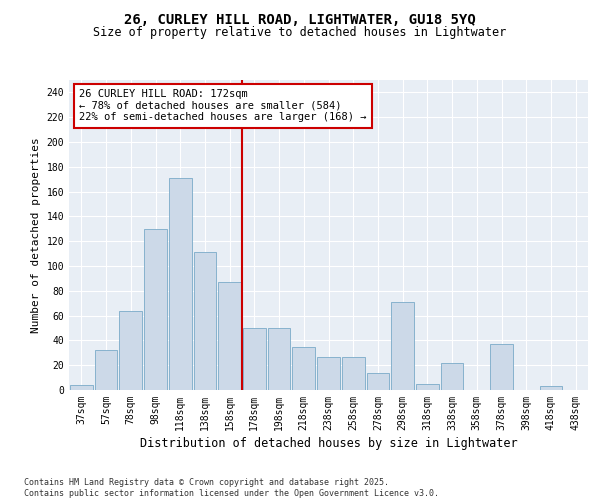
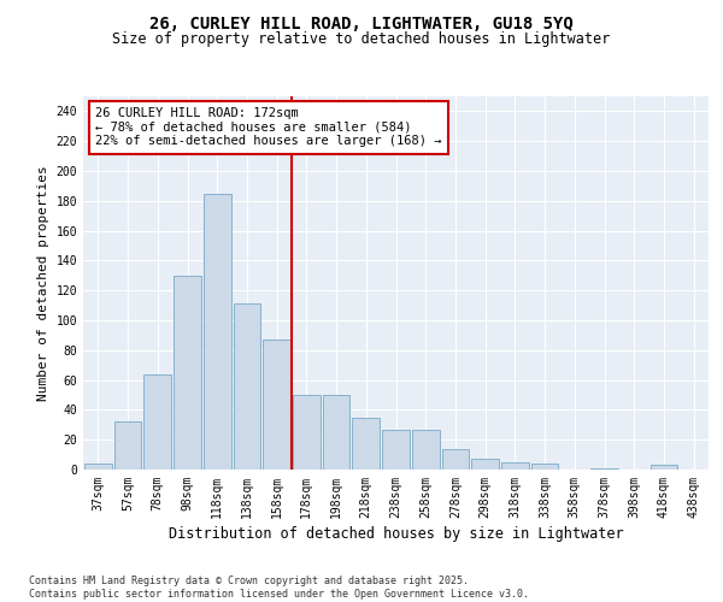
118sqm: 171 -> 185
298sqm: 71 -> 7
338sqm: 22 -> 4
378sqm: 37 -> 1
